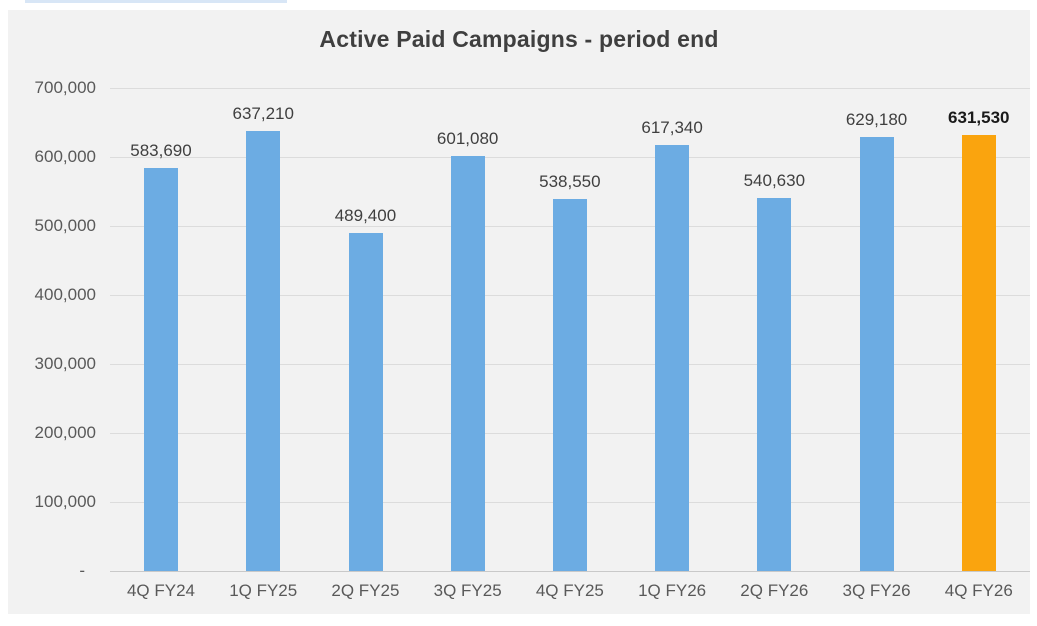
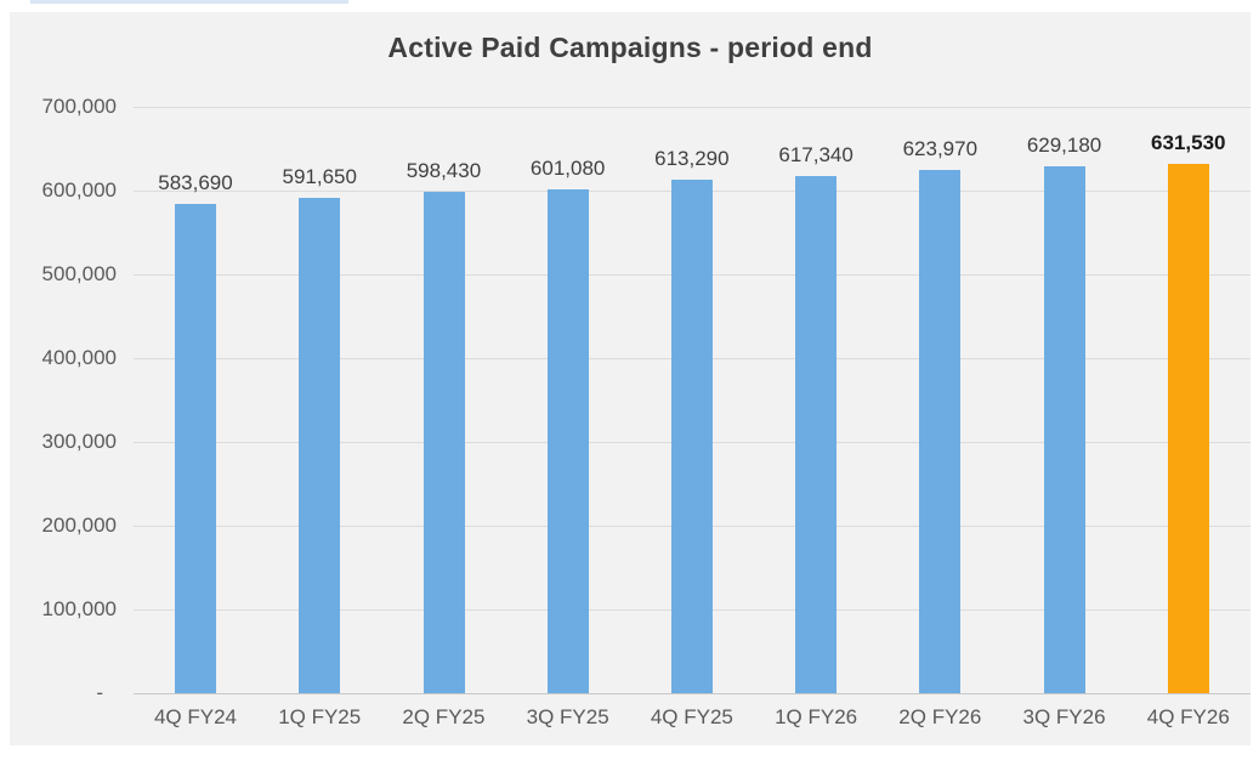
1Q FY25: 637,210 -> 591,650
2Q FY25: 489,400 -> 598,430
4Q FY25: 538,550 -> 613,290
2Q FY26: 540,630 -> 623,970
